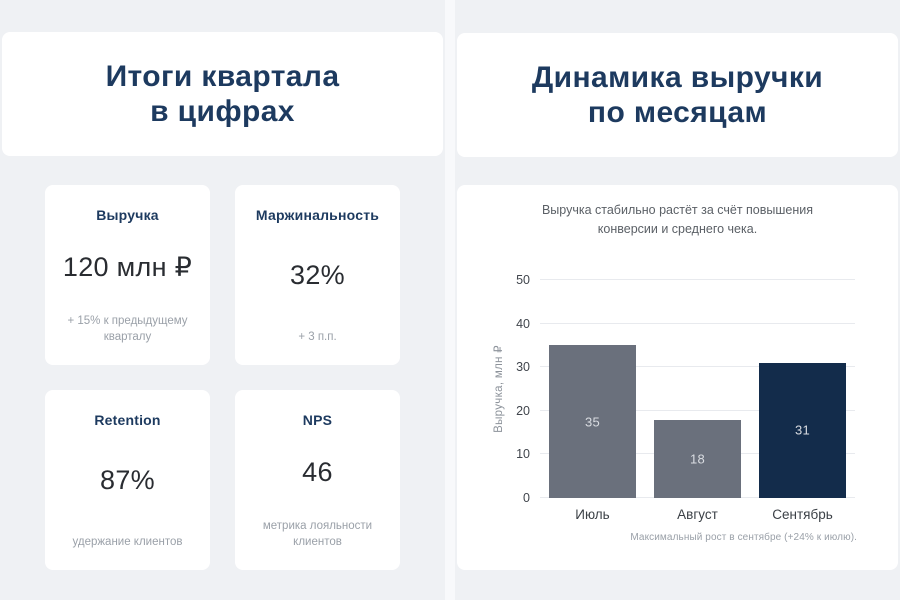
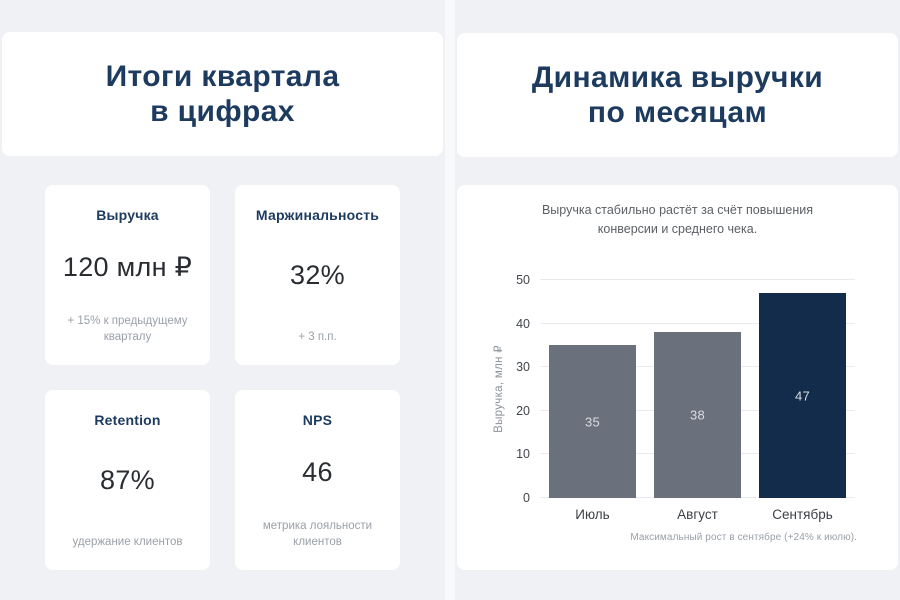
Август: 18 -> 38
Сентябрь: 31 -> 47
